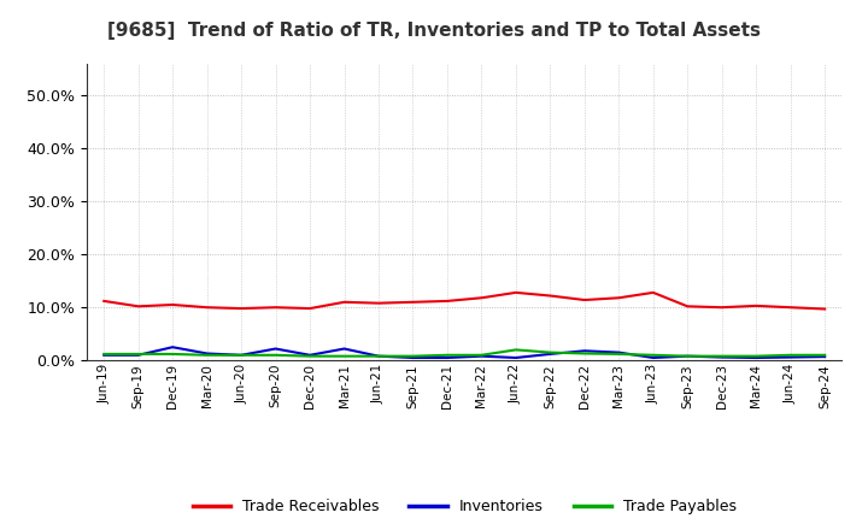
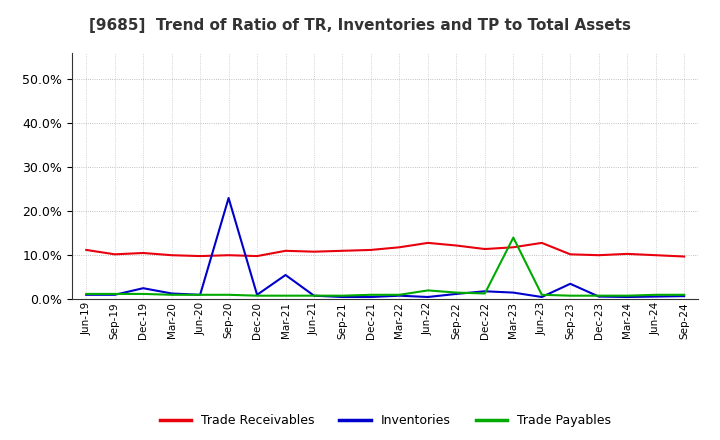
Inventories/Sep-20: 2.2% -> 23.0%
Inventories/Mar-21: 2.2% -> 5.5%
Trade Payables/Mar-23: 1.2% -> 14.0%
Inventories/Sep-23: 0.8% -> 3.5%
